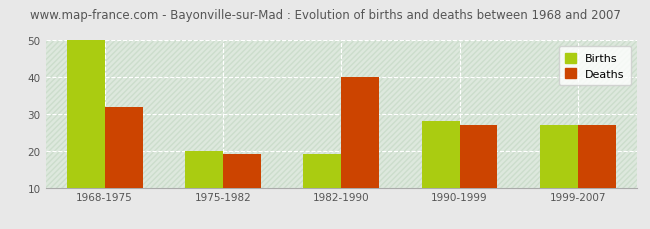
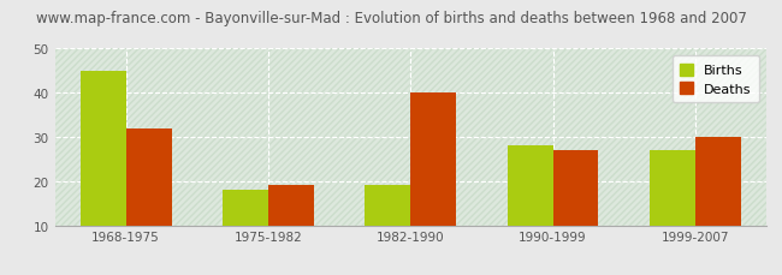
Births/1968-1975: 50 -> 45
Births/1975-1982: 20 -> 18
Deaths/1999-2007: 27 -> 30
